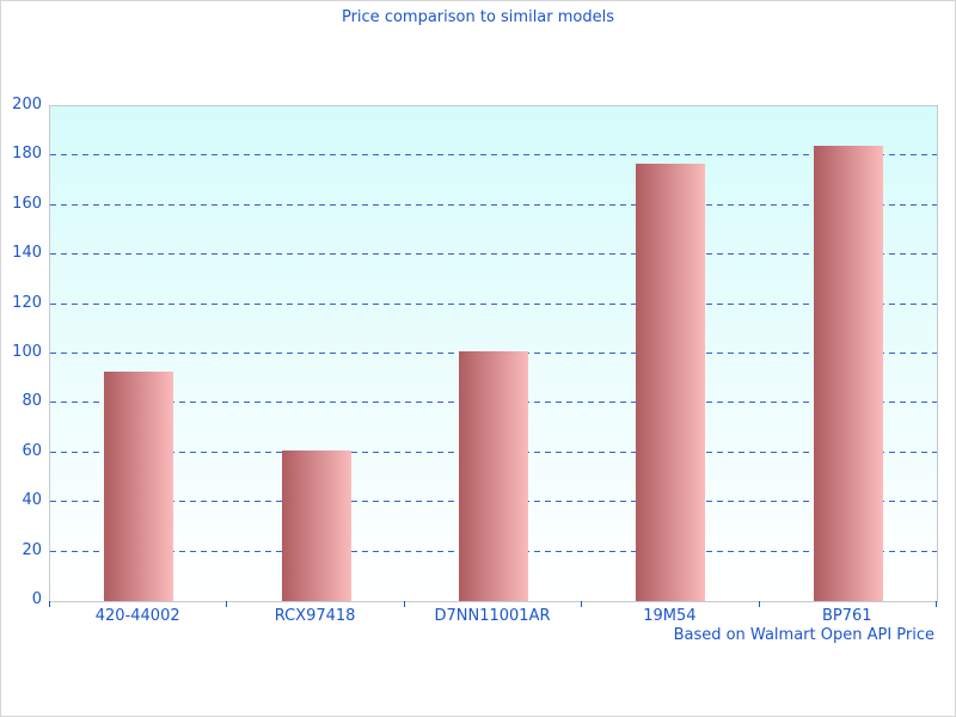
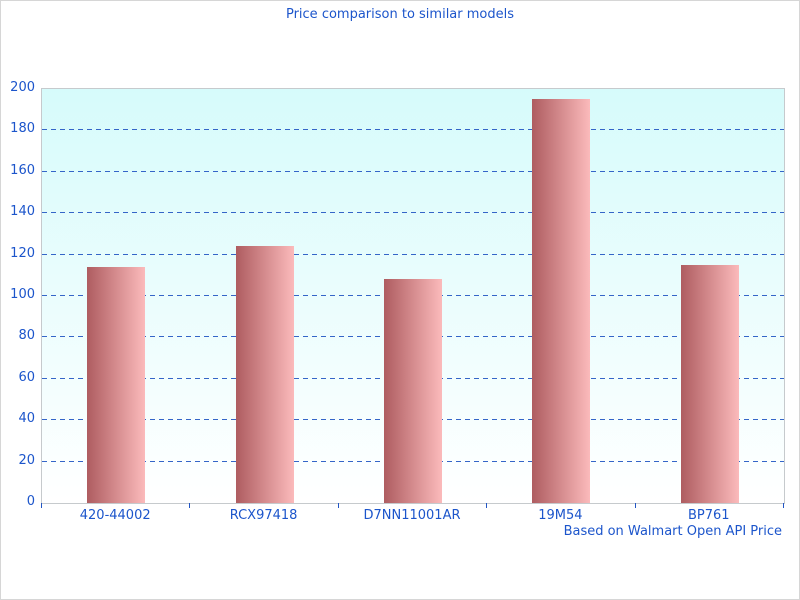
420-44002: 93 -> 114
RCX97418: 61 -> 124
D7NN11001AR: 101 -> 108
19M54: 177 -> 195
BP761: 184 -> 115
